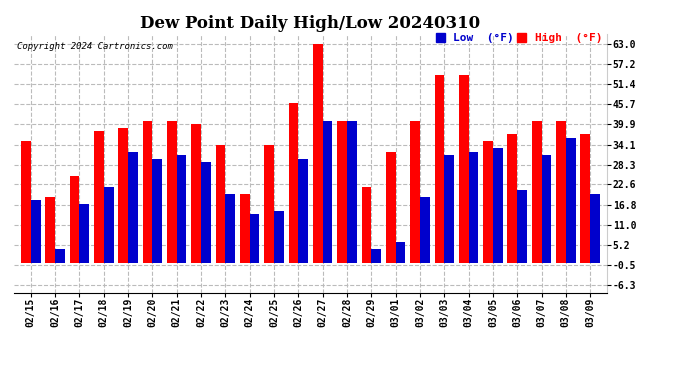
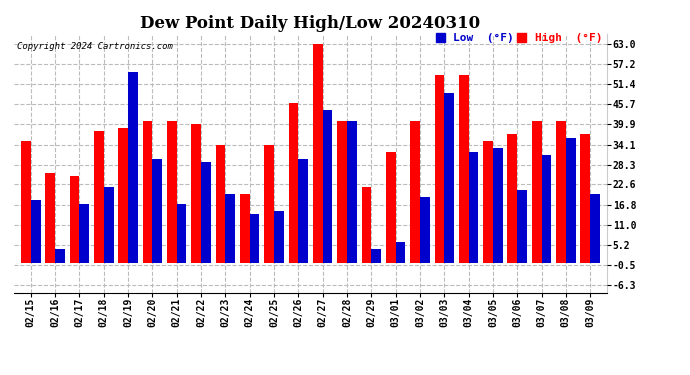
High (°F)/02/16: 19 -> 26
Low (°F)/02/19: 32 -> 55
Low (°F)/02/21: 31 -> 17
Low (°F)/02/27: 41 -> 44
Low (°F)/03/03: 31 -> 49
